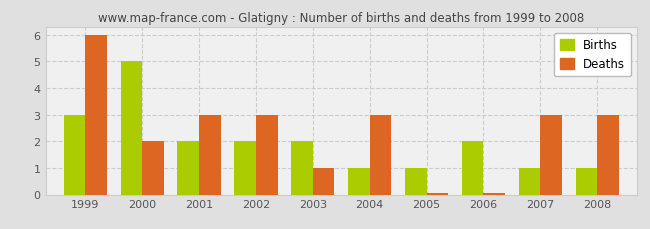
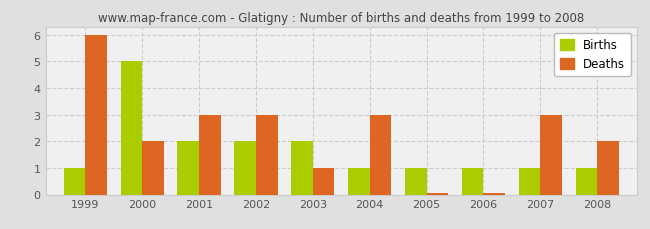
Births/1999: 3 -> 1
Births/2006: 2 -> 1
Deaths/2008: 3.00 -> 2.00
